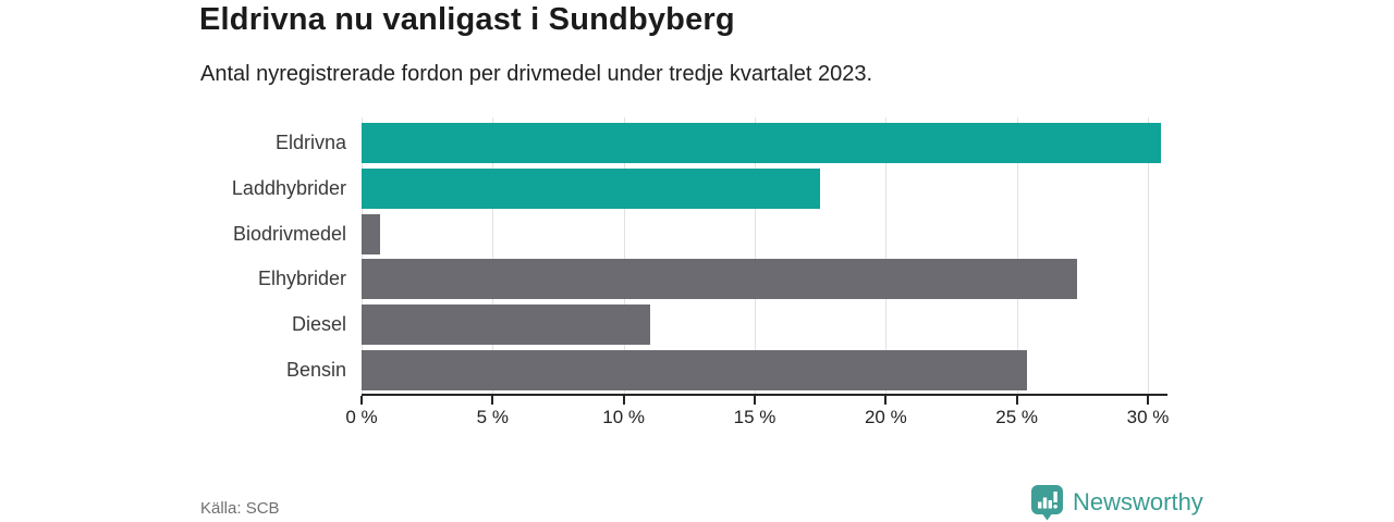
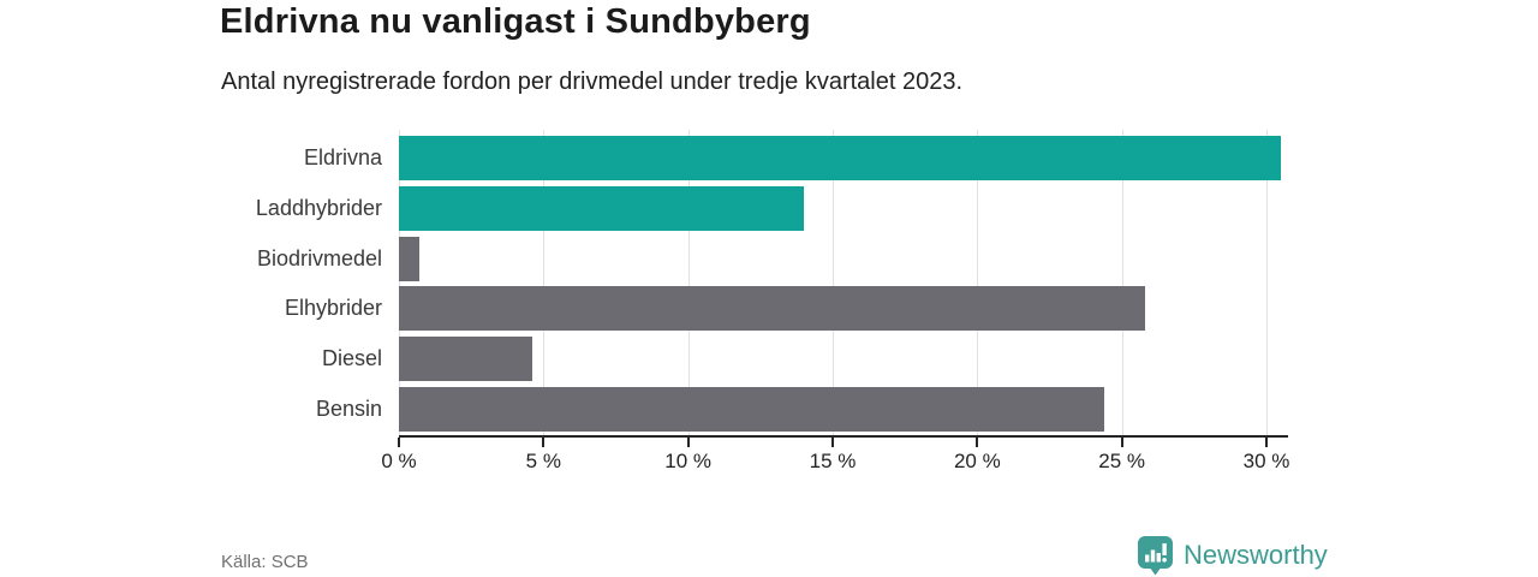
Laddhybrider: 17.5% -> 14.0%
Elhybrider: 27.3% -> 25.8%
Diesel: 11.0% -> 4.6%
Bensin: 25.4% -> 24.4%
